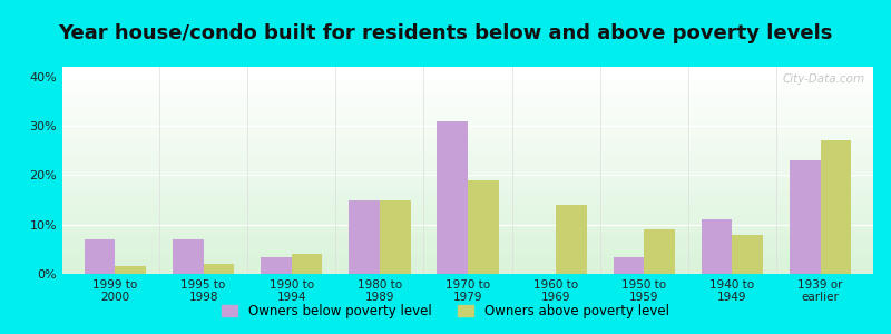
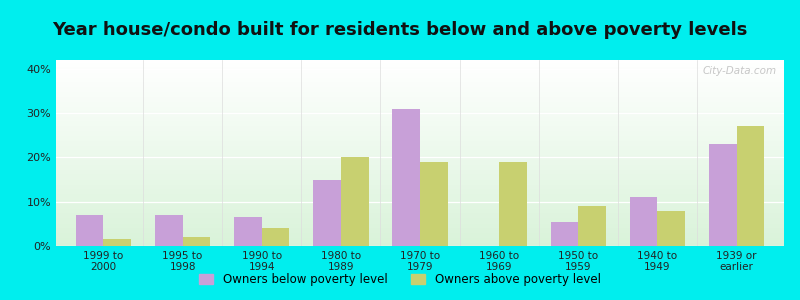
Owners below poverty level/1990 to 1994: 3.5% -> 6.5%
Owners above poverty level/1980 to 1989: 15.0% -> 20.0%
Owners above poverty level/1960 to 1969: 14.0% -> 19.0%
Owners below poverty level/1950 to 1959: 3.5% -> 5.5%
